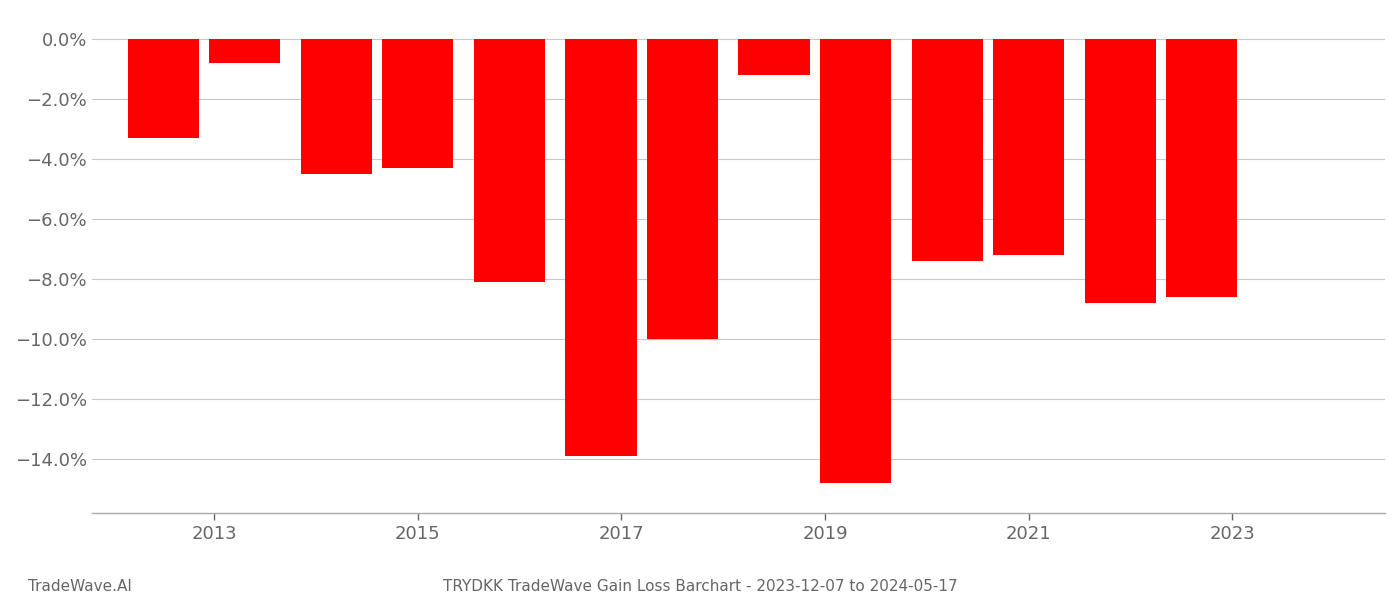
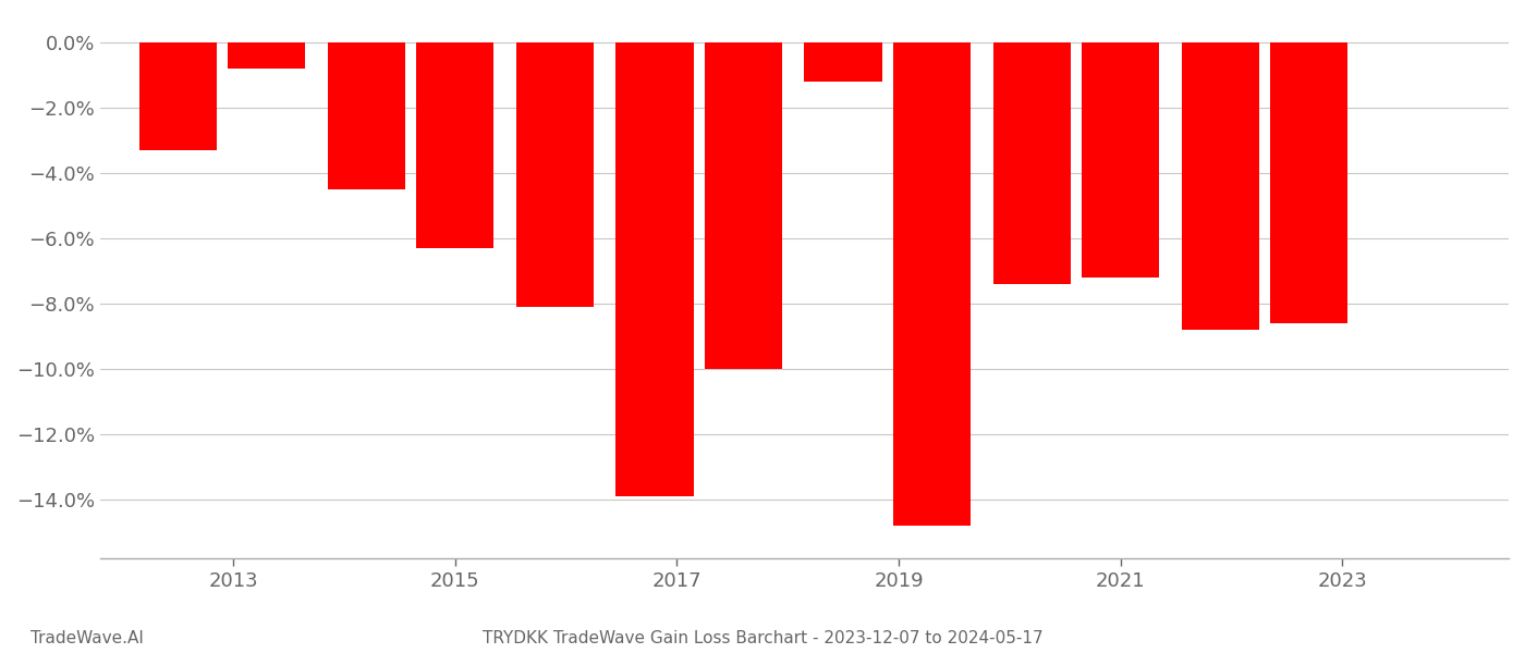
2015: -4.3% -> -6.3%
